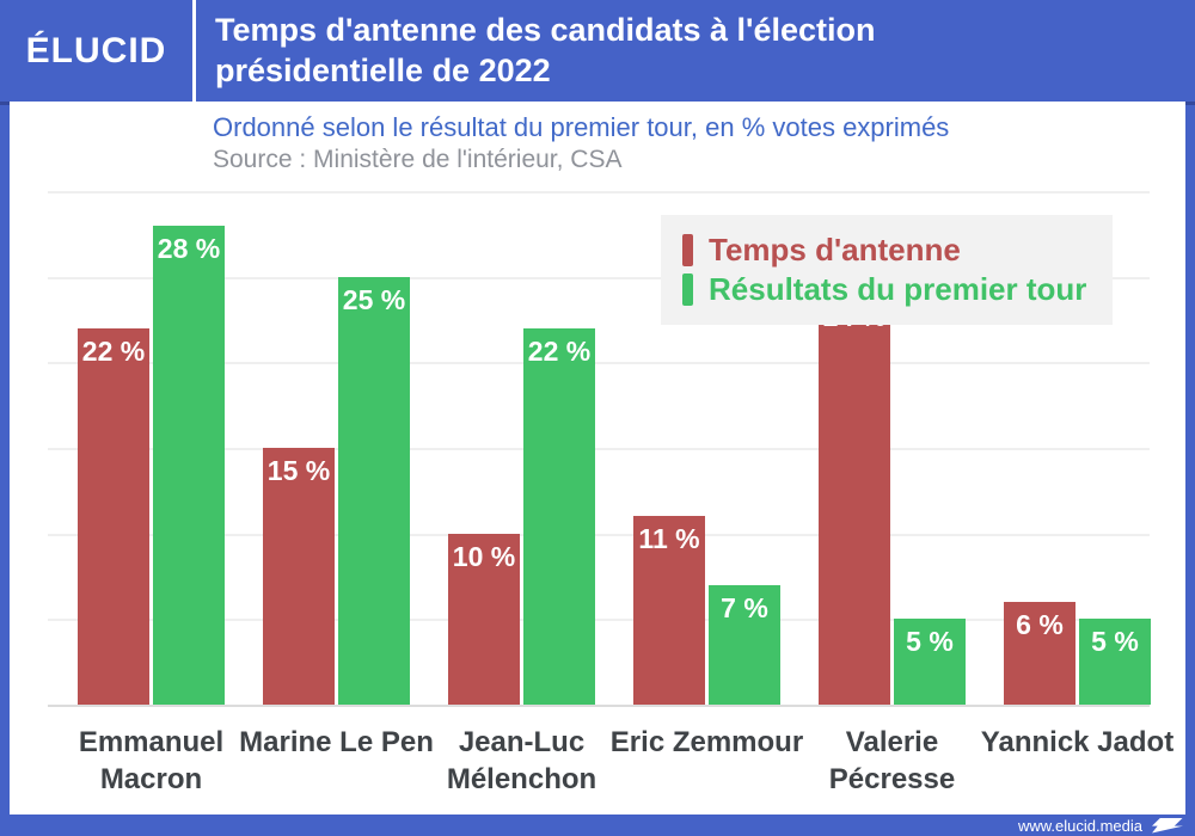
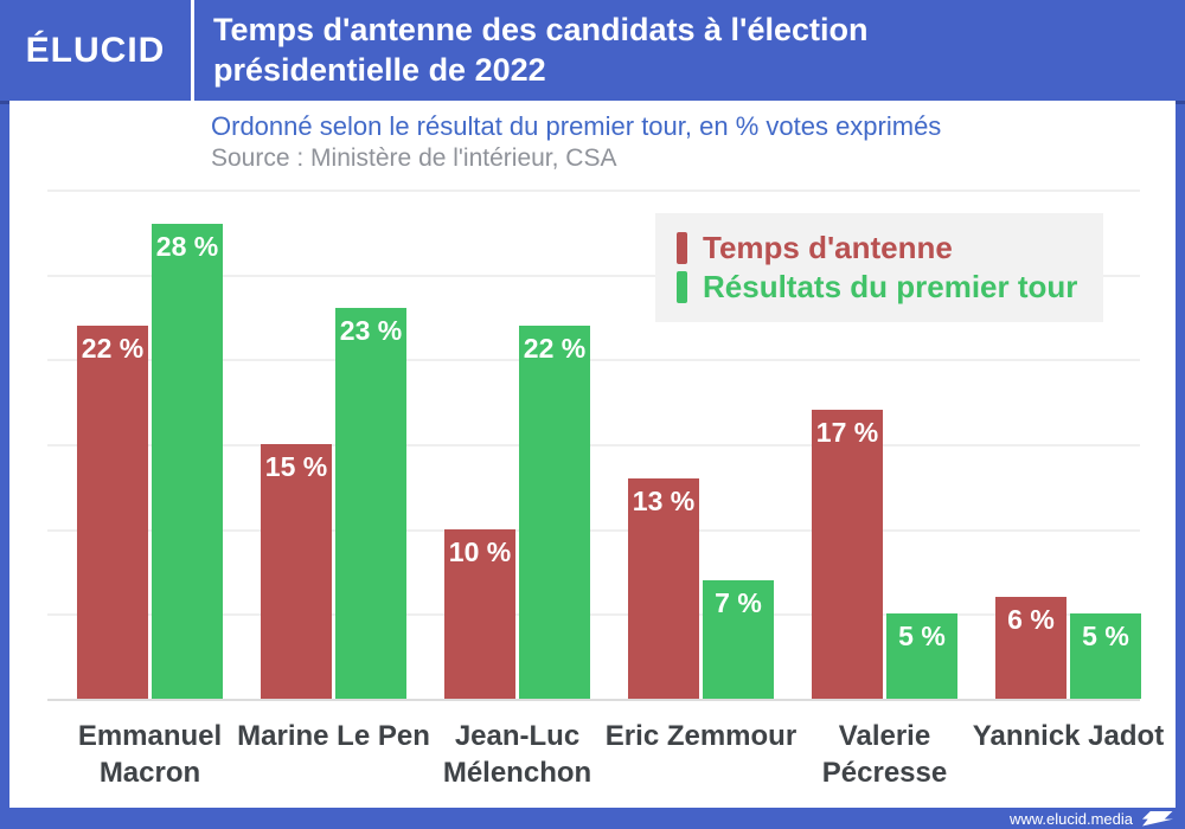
Résultats du premier tour/Marine Le Pen: 25 -> 23
Temps d'antenne/Eric Zemmour: 11 -> 13
Temps d'antenne/Valerie Pécresse: 24 -> 17
